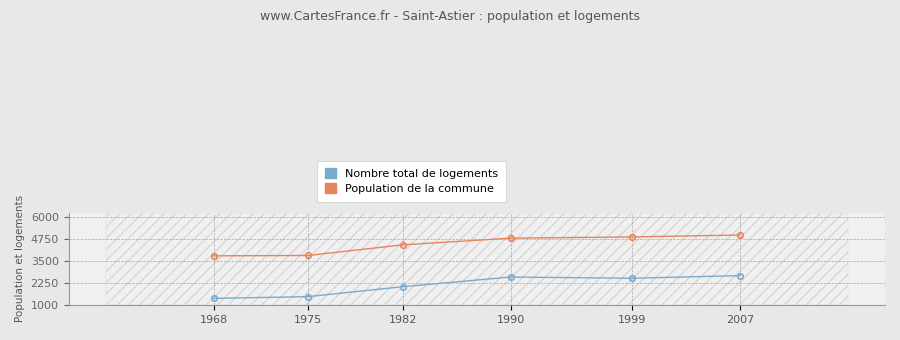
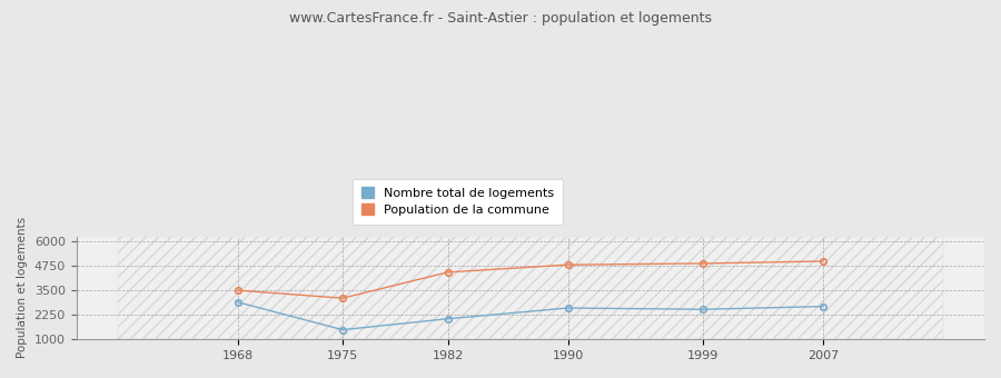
Nombre total de logements/1968: 1400 -> 2900
Population de la commune/1968: 3800 -> 3500
Population de la commune/1975: 3800 -> 3100
